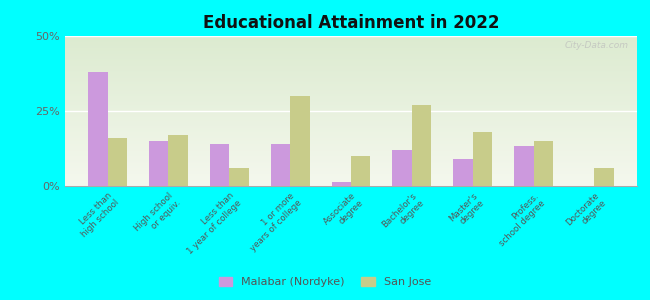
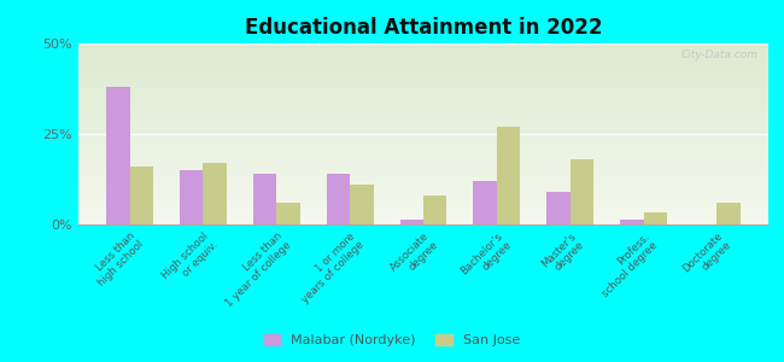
San Jose/1 or more years of college: 30.0% -> 11.0%
San Jose/Associate degree: 10.0% -> 8.0%
Malabar (Nordyke)/Profess. school degree: 13.5% -> 1.5%
San Jose/Profess. school degree: 15.0% -> 3.5%
